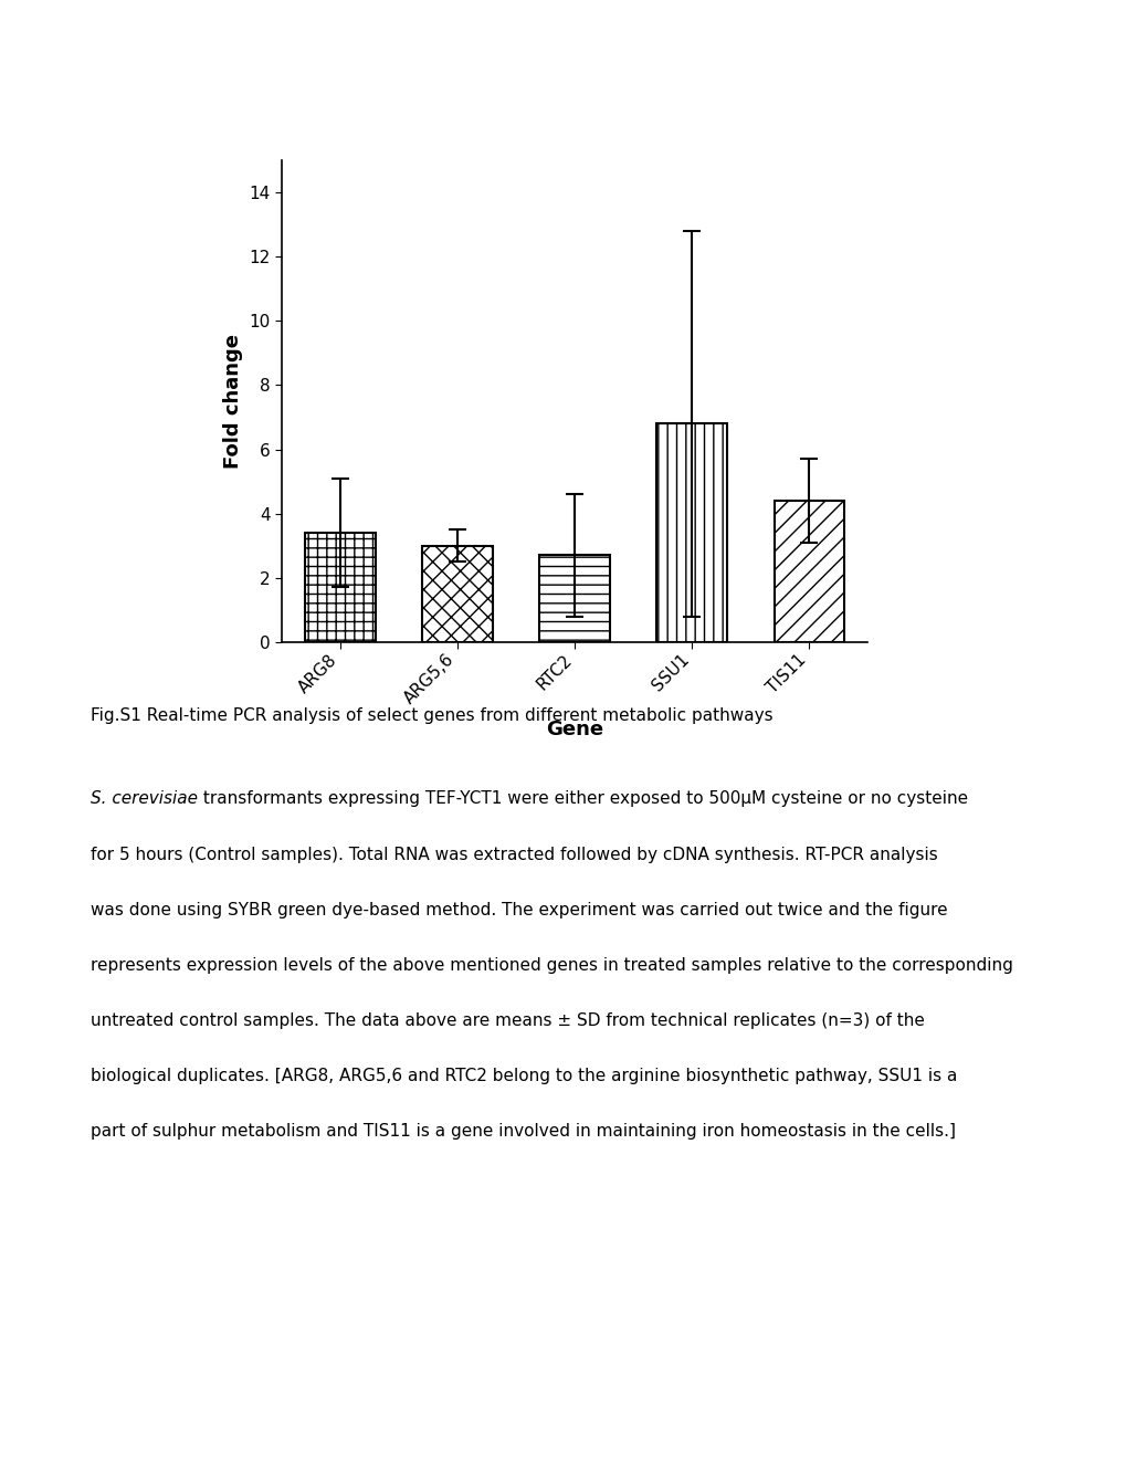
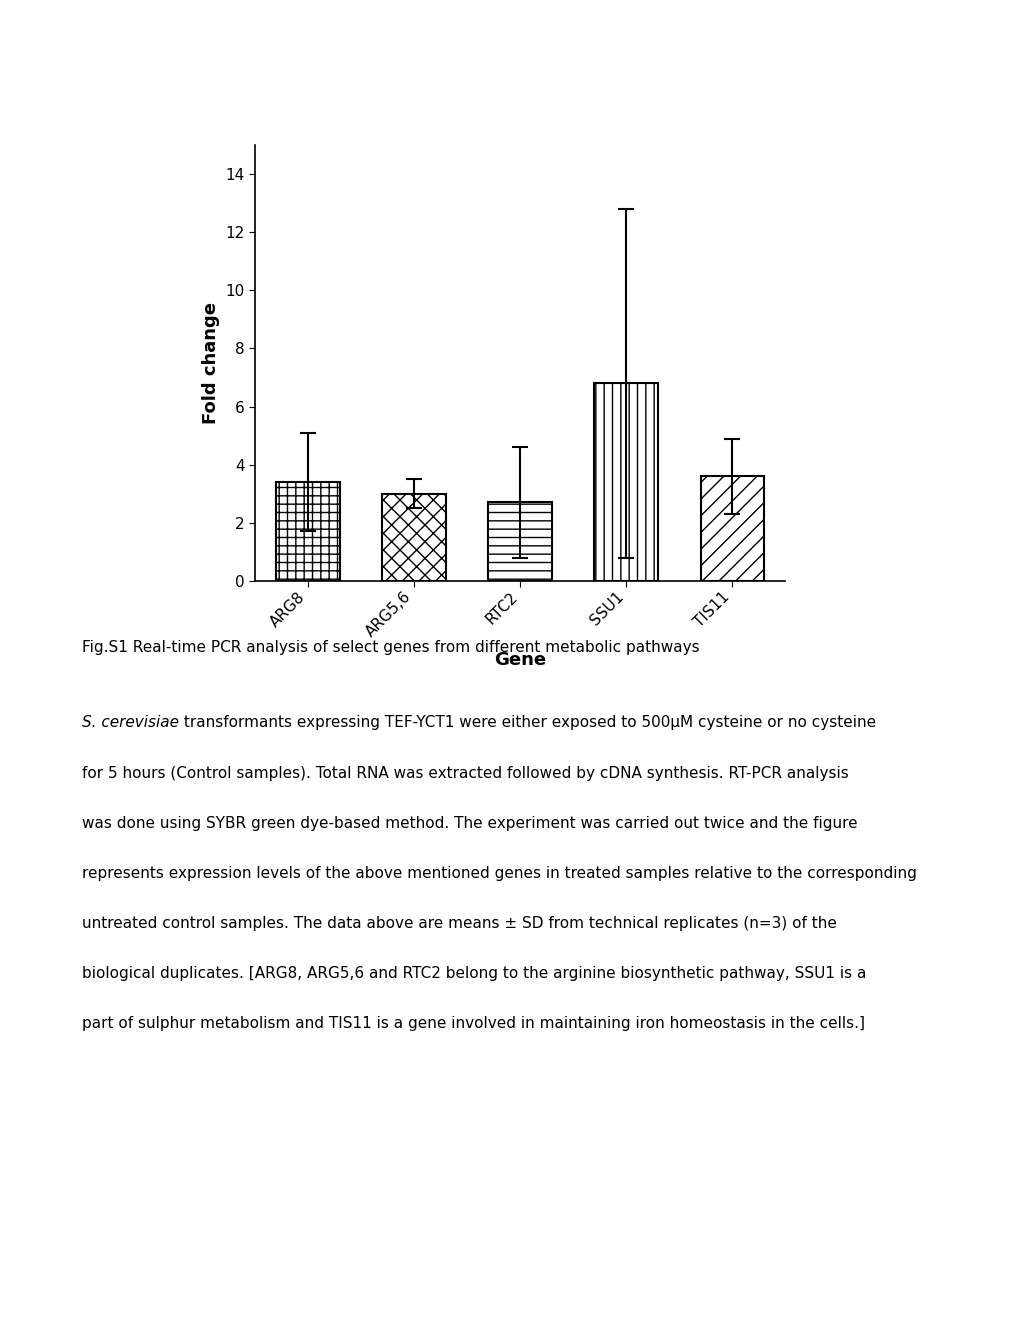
TIS11: 4.4 -> 3.6
